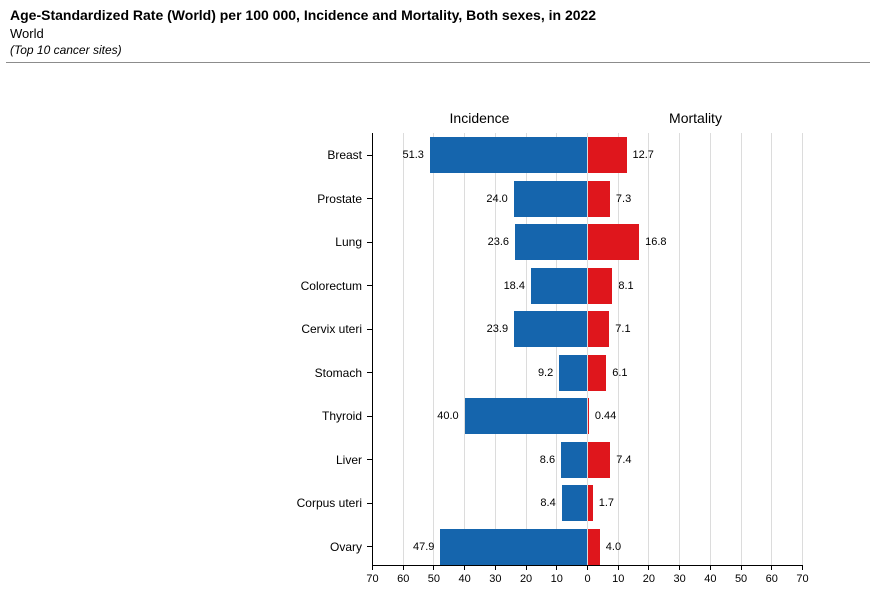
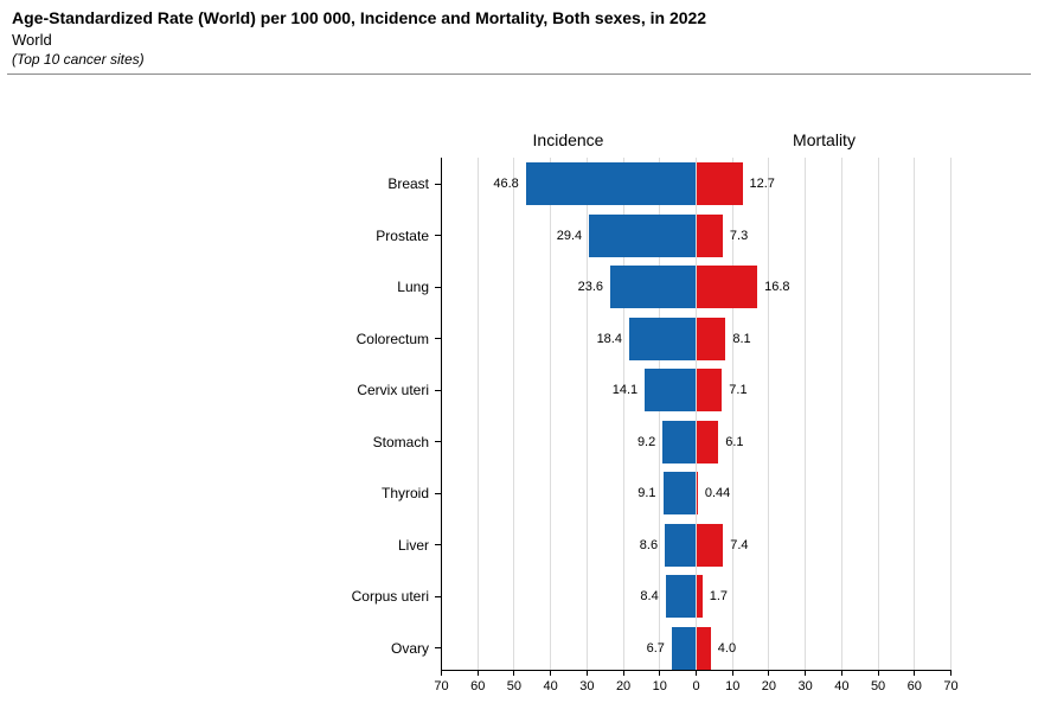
Incidence/Breast: 51.3 -> 46.8
Incidence/Prostate: 24.0 -> 29.4
Incidence/Cervix uteri: 23.9 -> 14.1
Incidence/Thyroid: 40.0 -> 9.1
Incidence/Ovary: 47.9 -> 6.7
